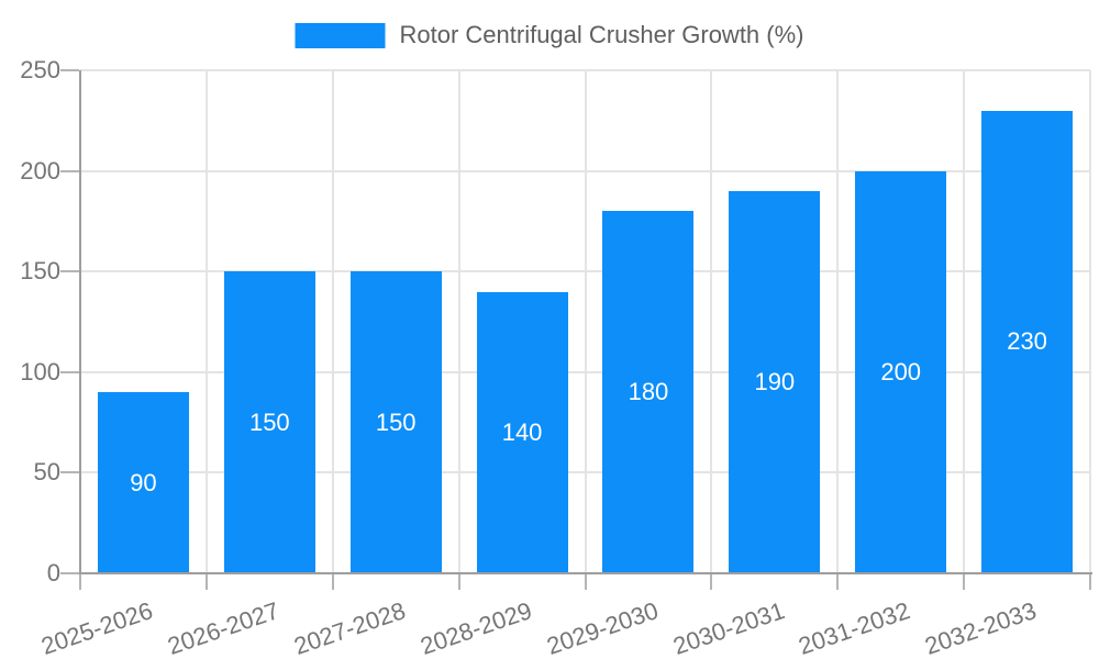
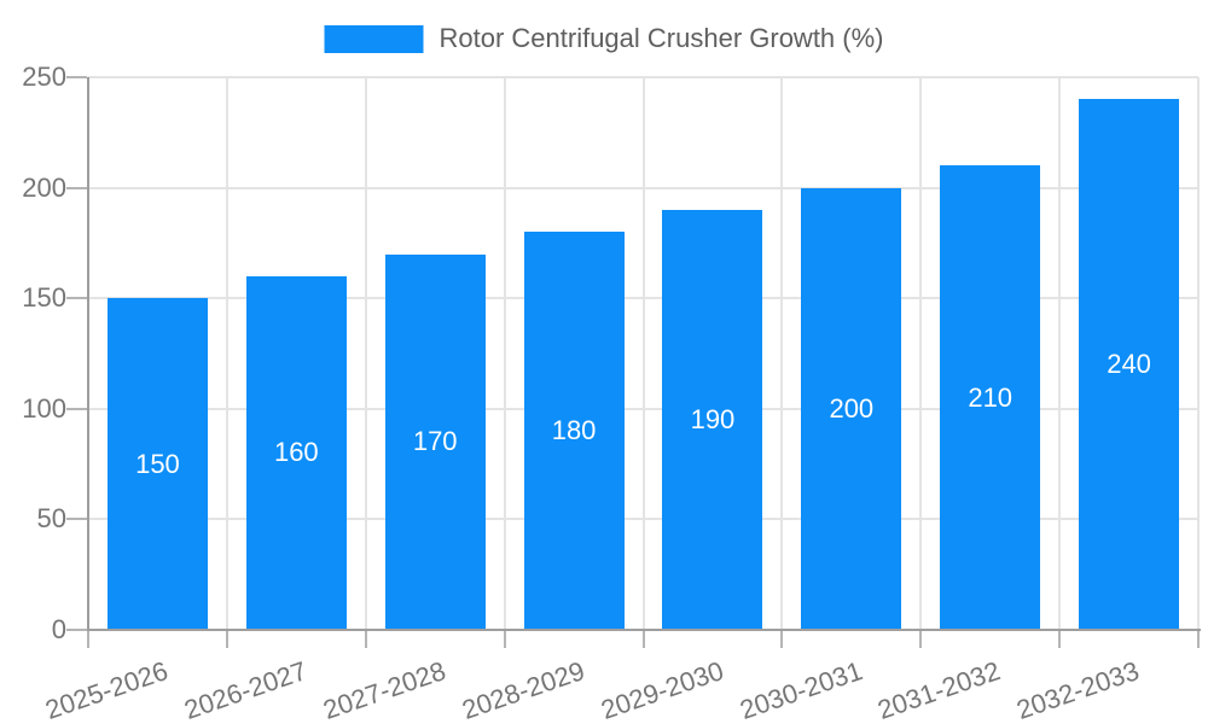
2025-2026: 90 -> 150
2026-2027: 150 -> 160
2027-2028: 150 -> 170
2028-2029: 140 -> 180
2029-2030: 180 -> 190
2030-2031: 190 -> 200
2031-2032: 200 -> 210
2032-2033: 230 -> 240
